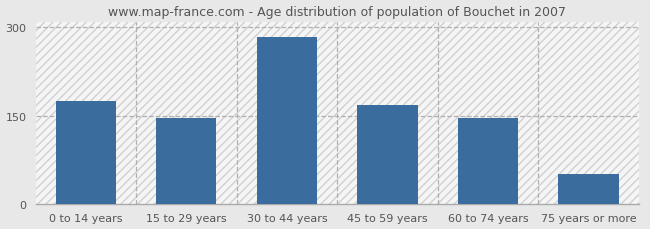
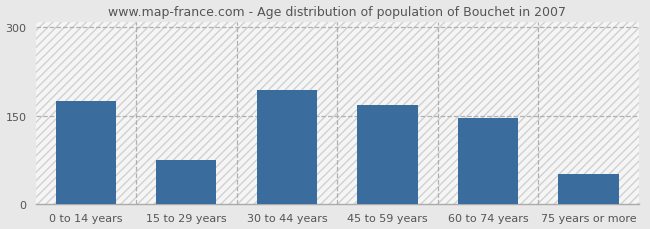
15 to 29 years: 146 -> 76
30 to 44 years: 283 -> 194
